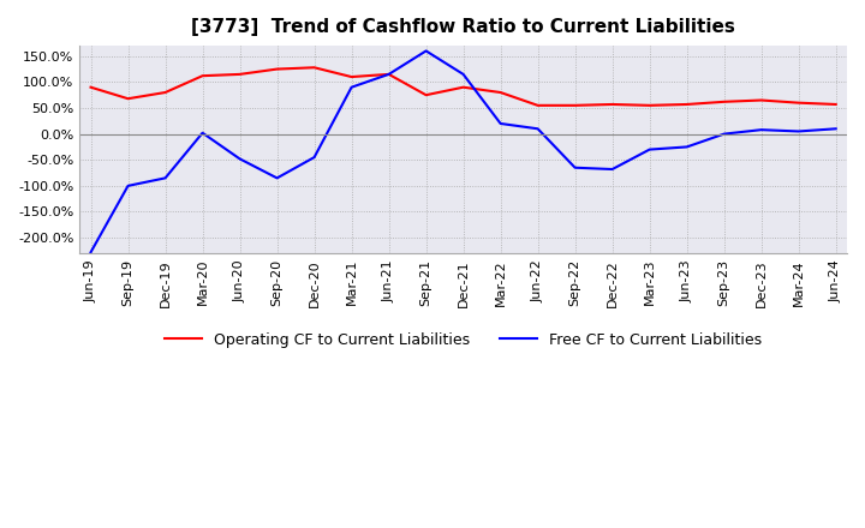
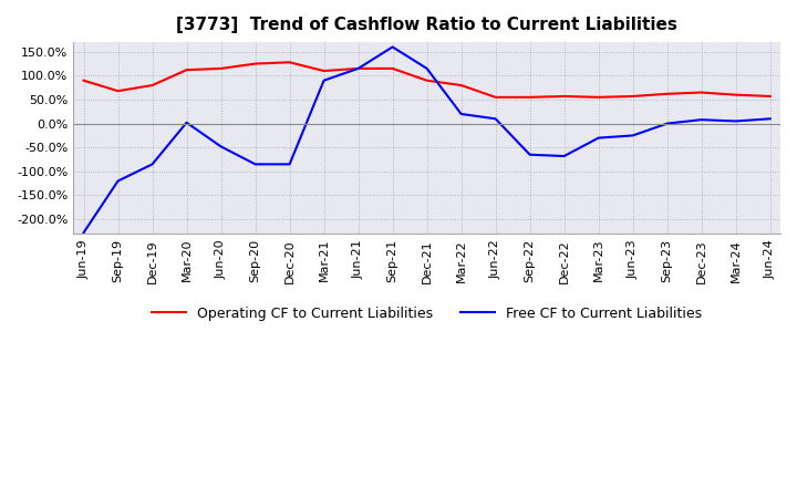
Free CF to Current Liabilities/Sep-19: -100% -> -120%
Free CF to Current Liabilities/Dec-20: -45% -> -85%
Operating CF to Current Liabilities/Sep-21: 75% -> 115%
